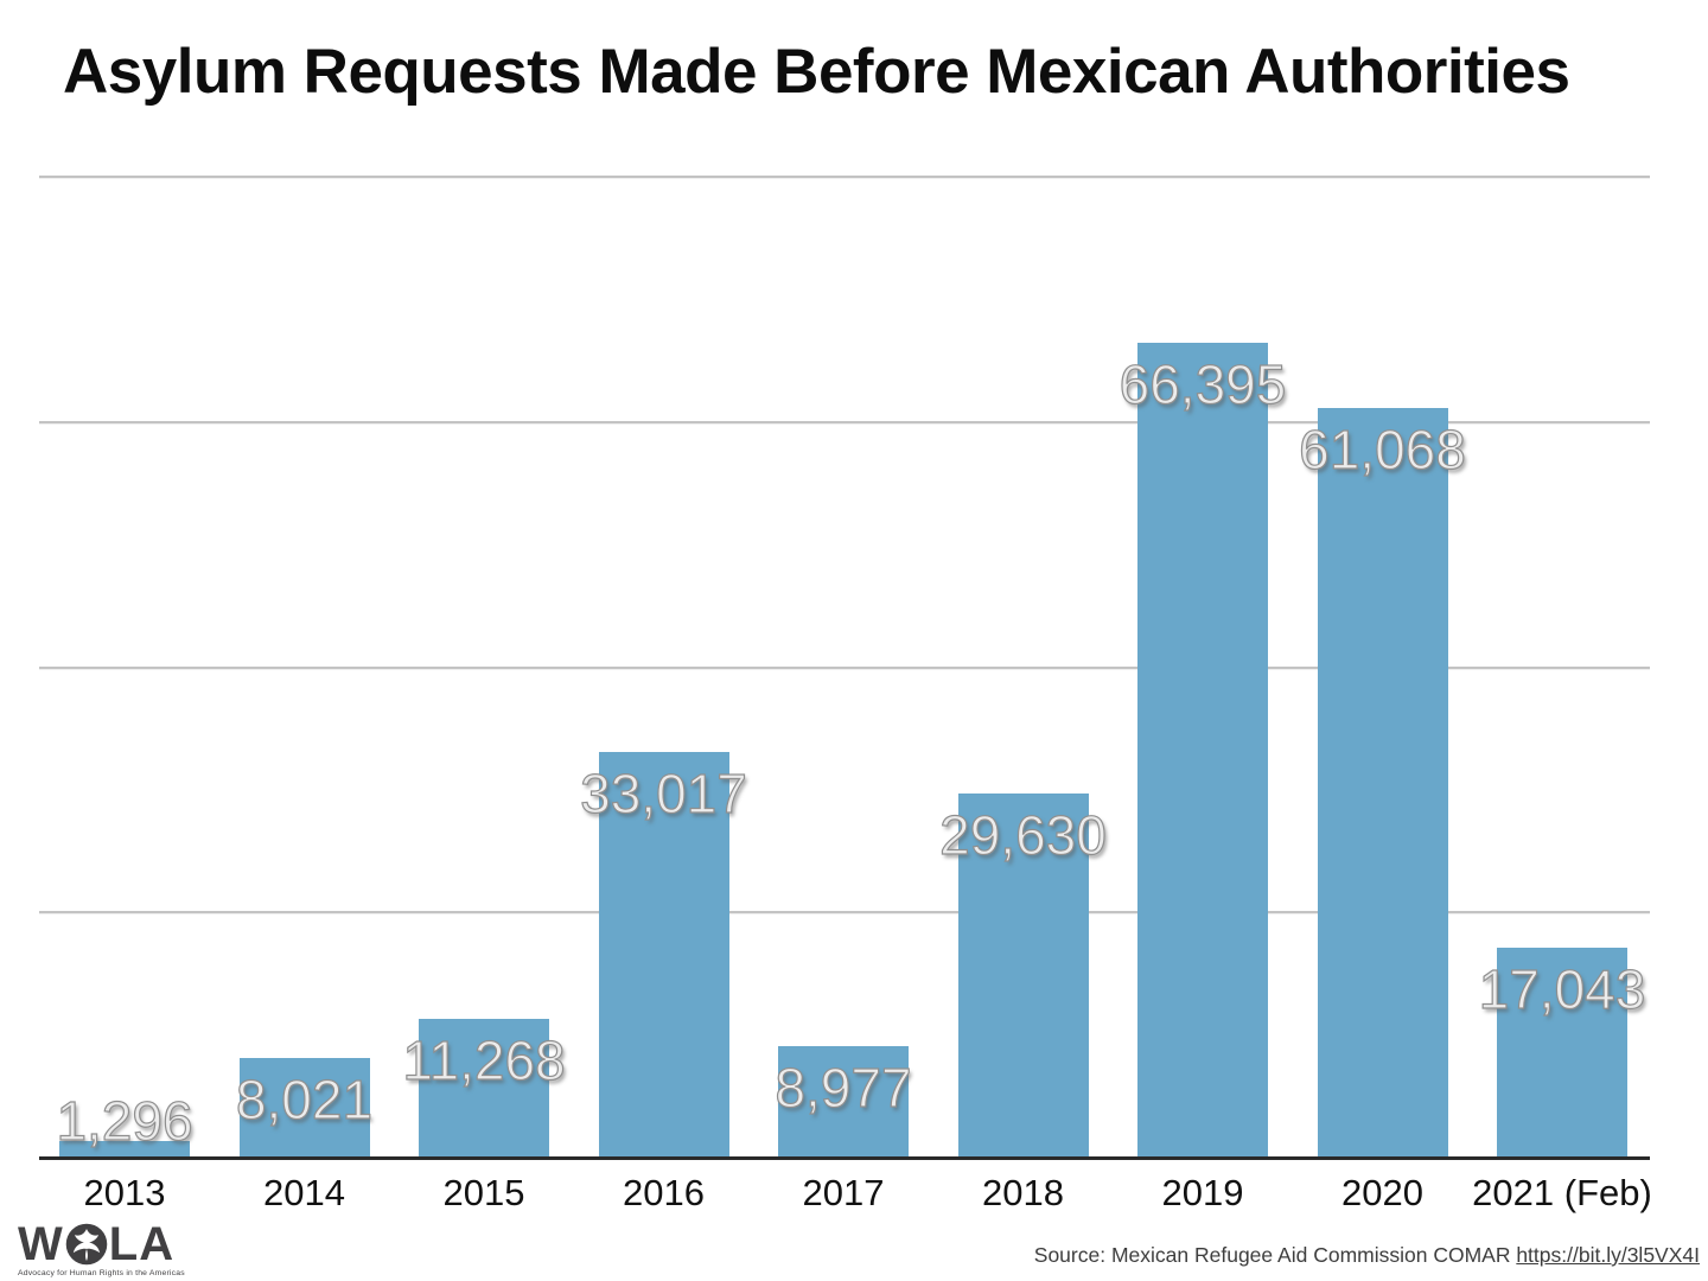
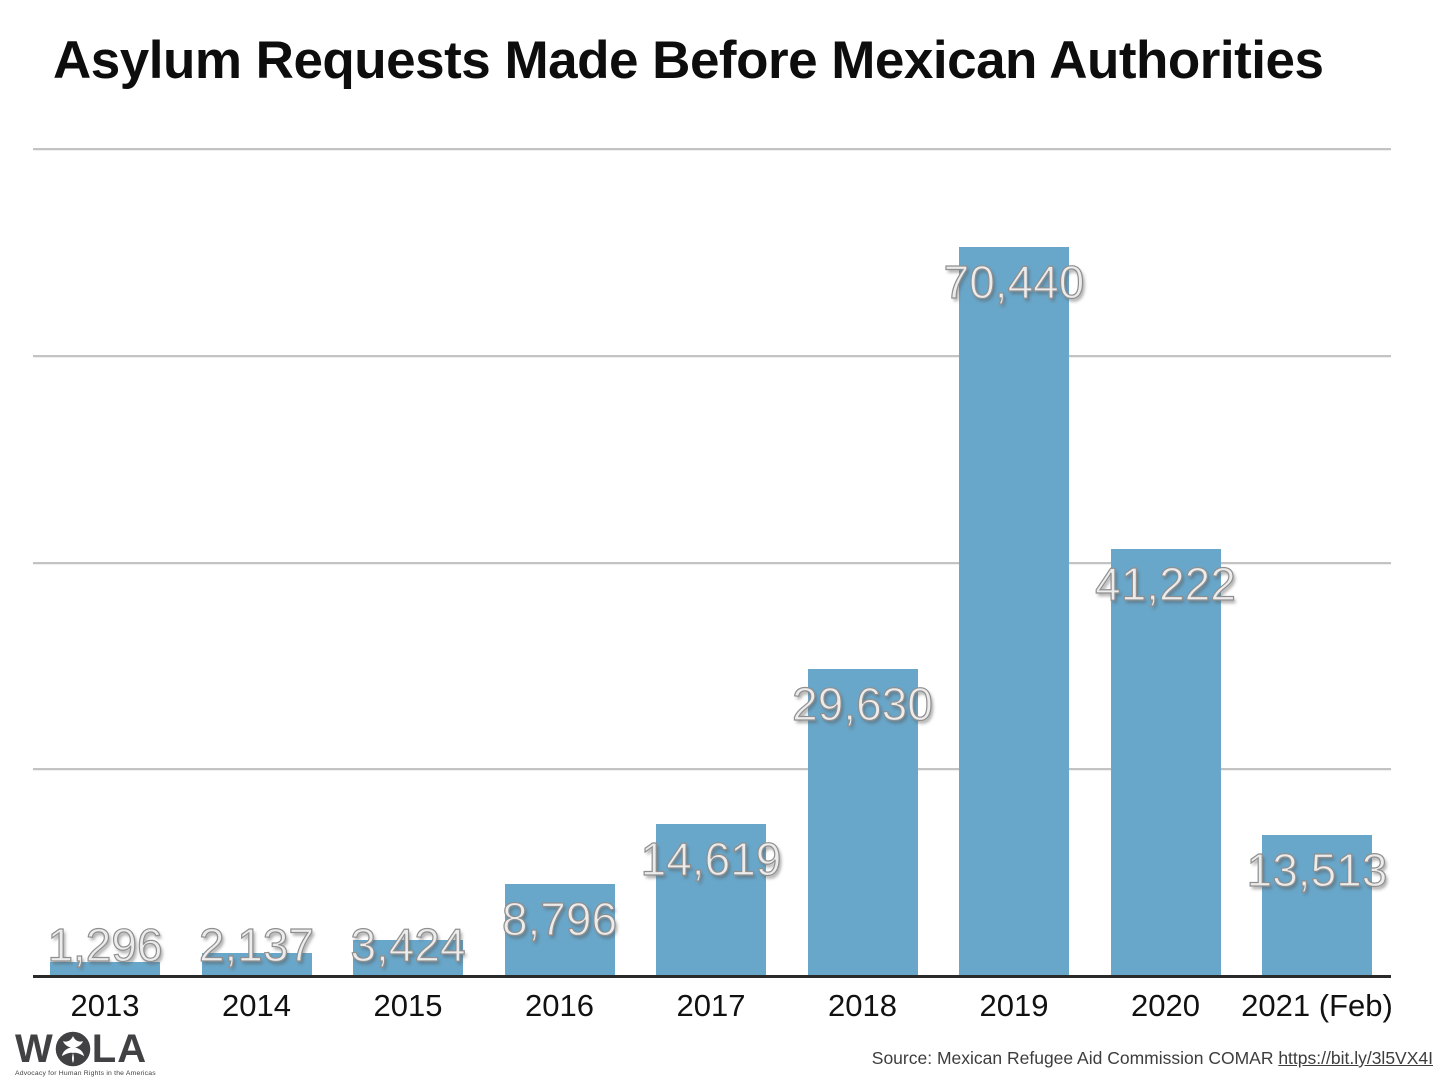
2014: 8,021 -> 2,137
2015: 11,268 -> 3,424
2016: 33,017 -> 8,796
2017: 8,977 -> 14,619
2019: 66,395 -> 70,440
2020: 61,068 -> 41,222
2021 (Feb): 17,043 -> 13,513
